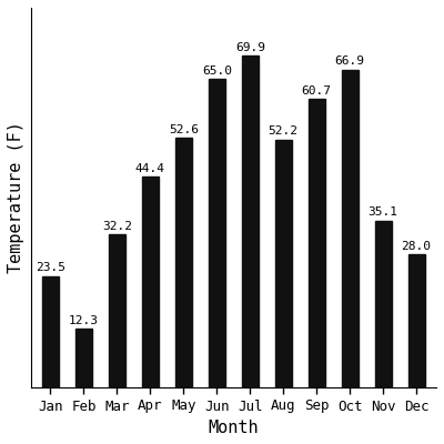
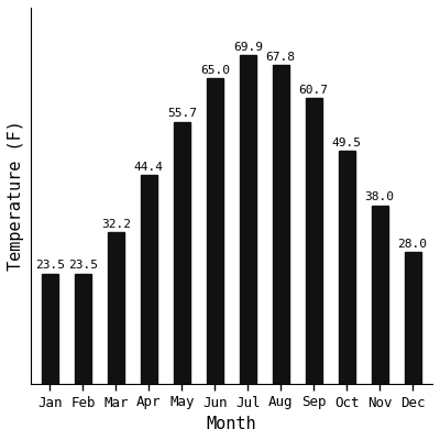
Feb: 12.3 -> 23.5
May: 52.6 -> 55.7
Aug: 52.2 -> 67.8
Oct: 66.9 -> 49.5
Nov: 35.1 -> 38.0
